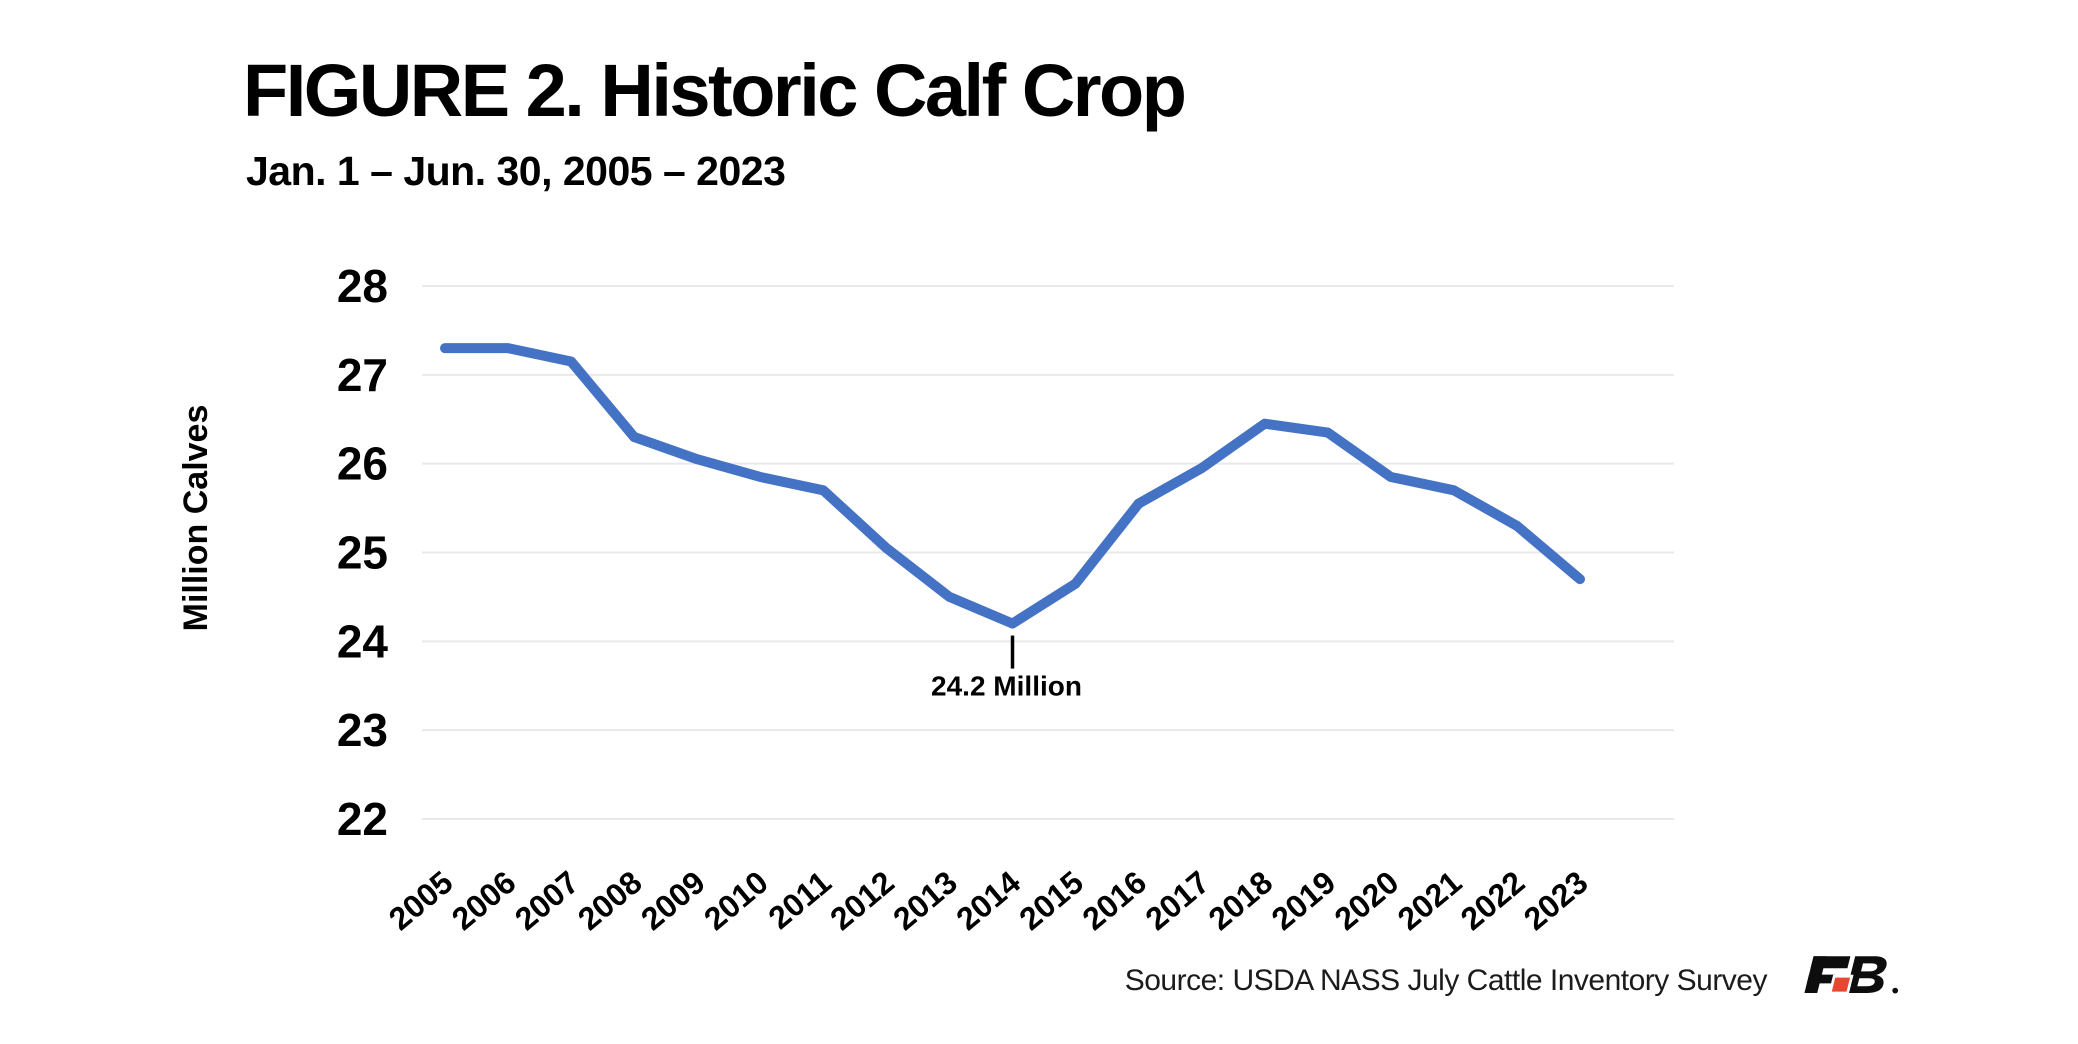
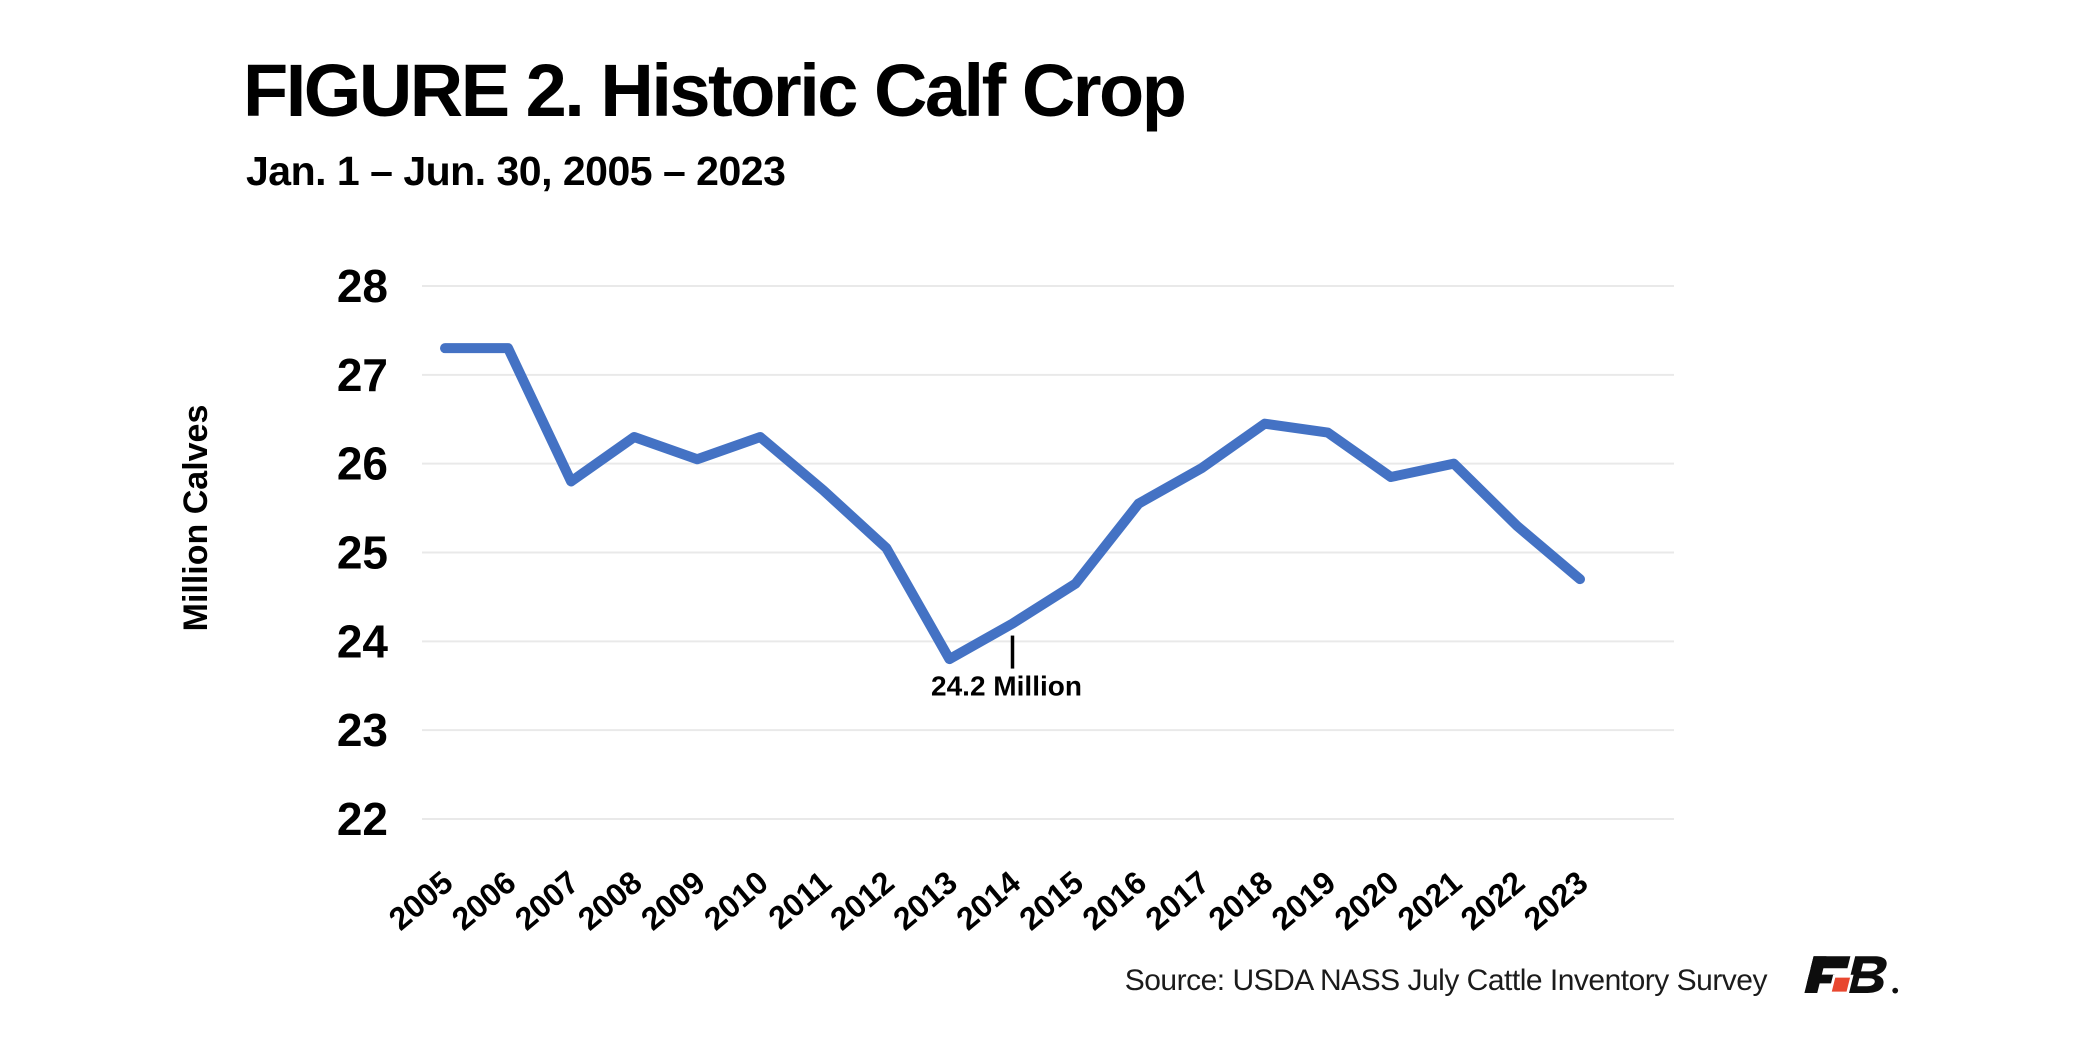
2007: 27.1 -> 25.8
2010: 25.9 -> 26.3
2013: 24.5 -> 23.8
2021: 25.7 -> 26.0
